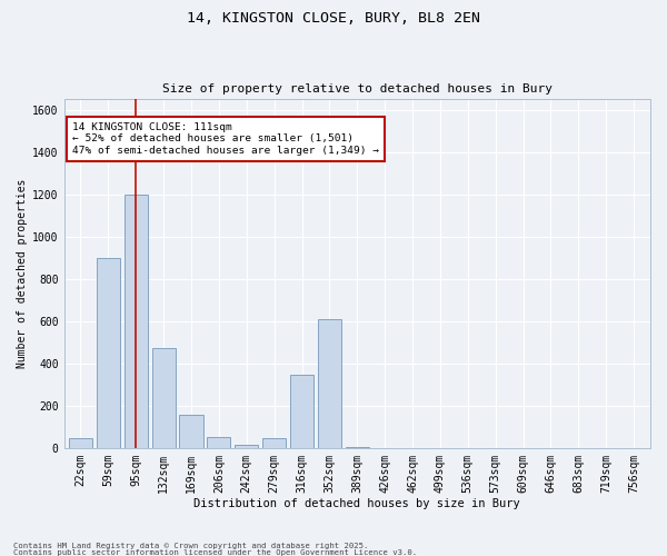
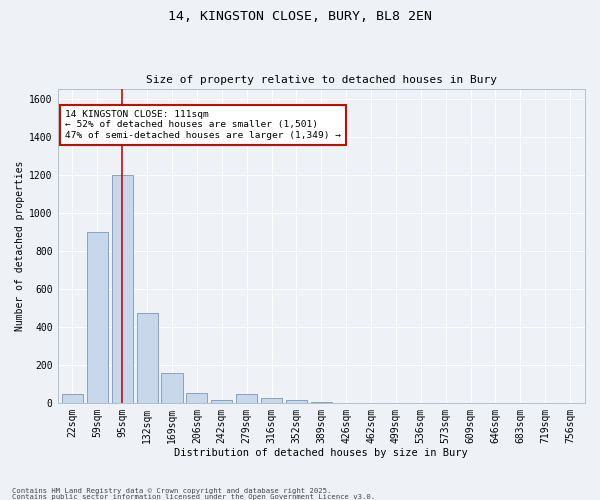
316sqm: 350 -> 30
352sqm: 610 -> 20
